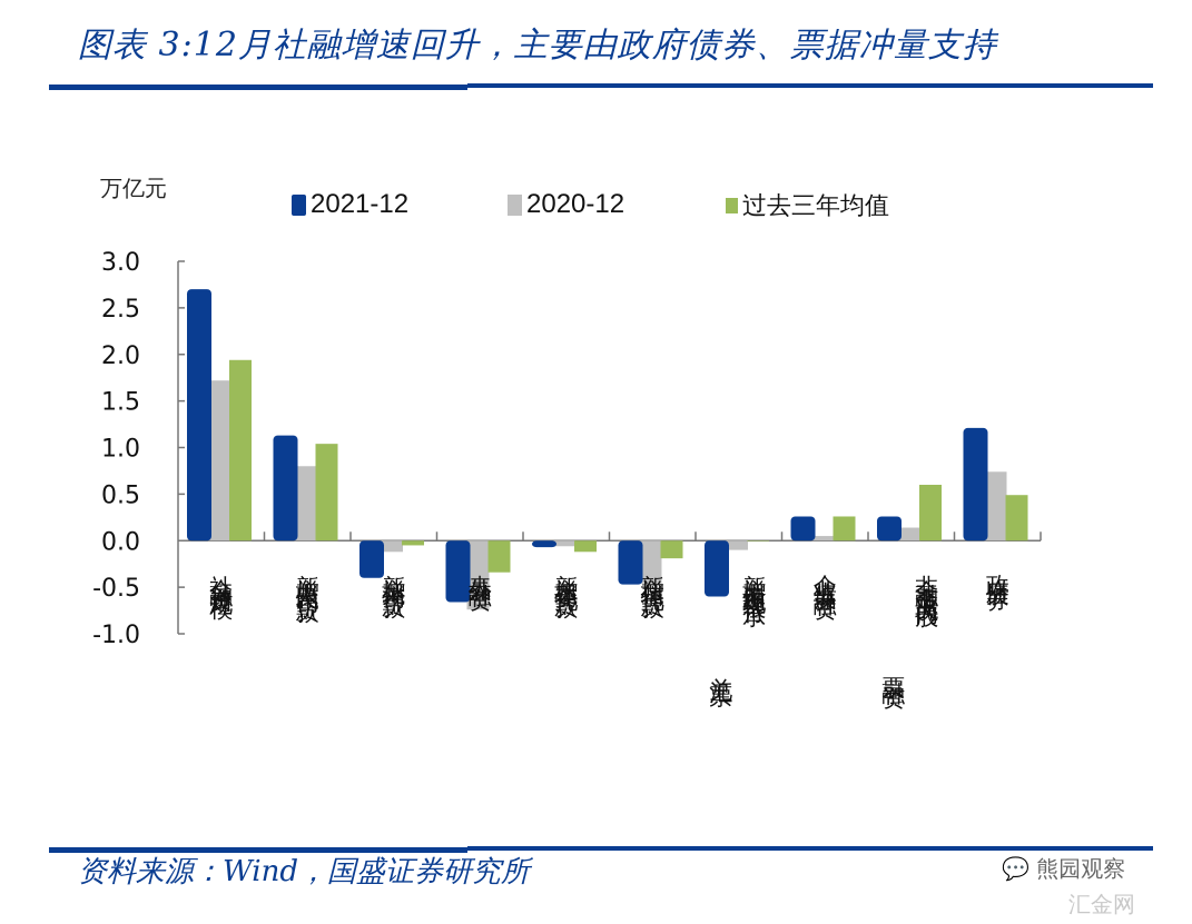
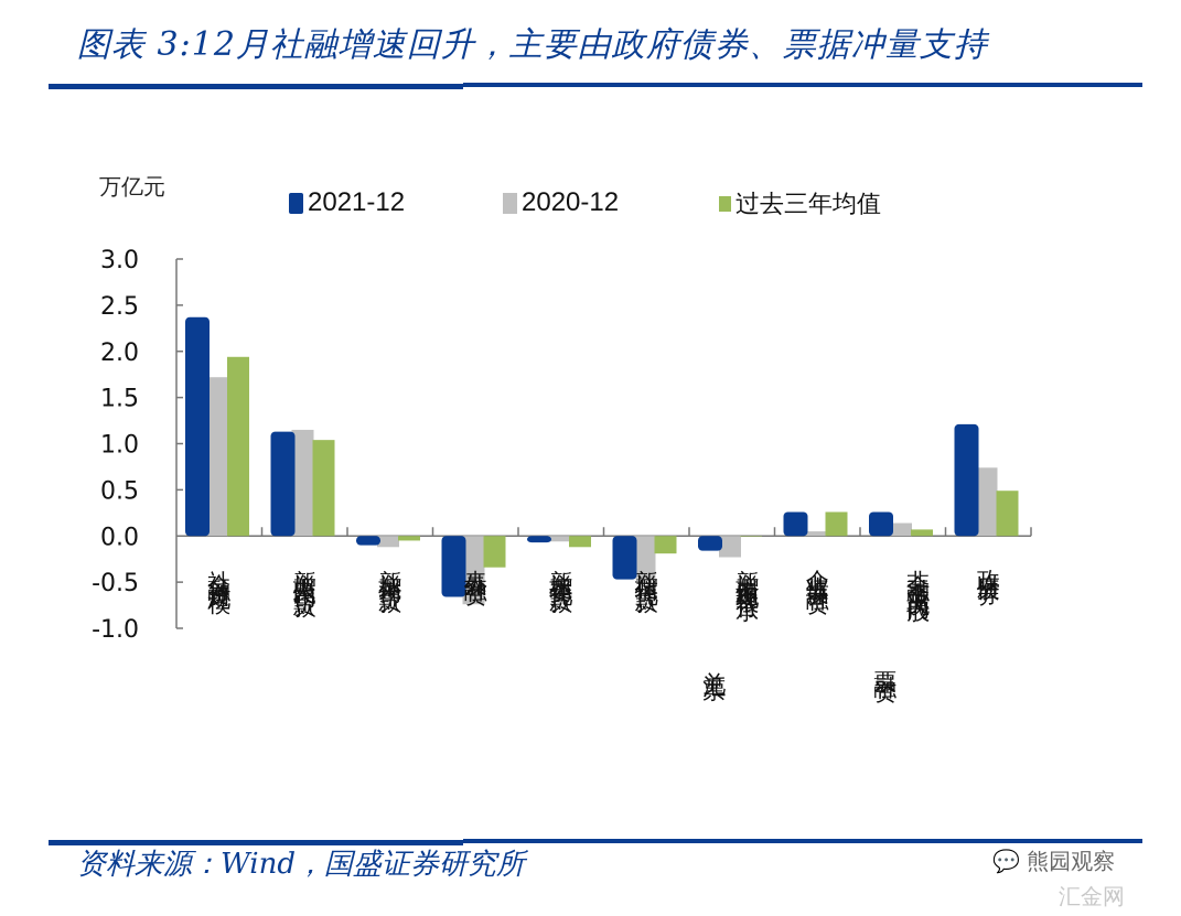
2021-12/社会融资规模: 2.7 -> 2.4
2020-12/新增人民币贷款: 0.8 -> 1.1
2021-12/新增外币贷款: -0.4 -> -0.1
2021-12/新增未贴现银行承兑汇票: -0.6 -> -0.2
2020-12/新增未贴现银行承兑汇票: -0.1 -> -0.2
过去三年均值/非金融企业境内股票融资: 0.6 -> 0.1
